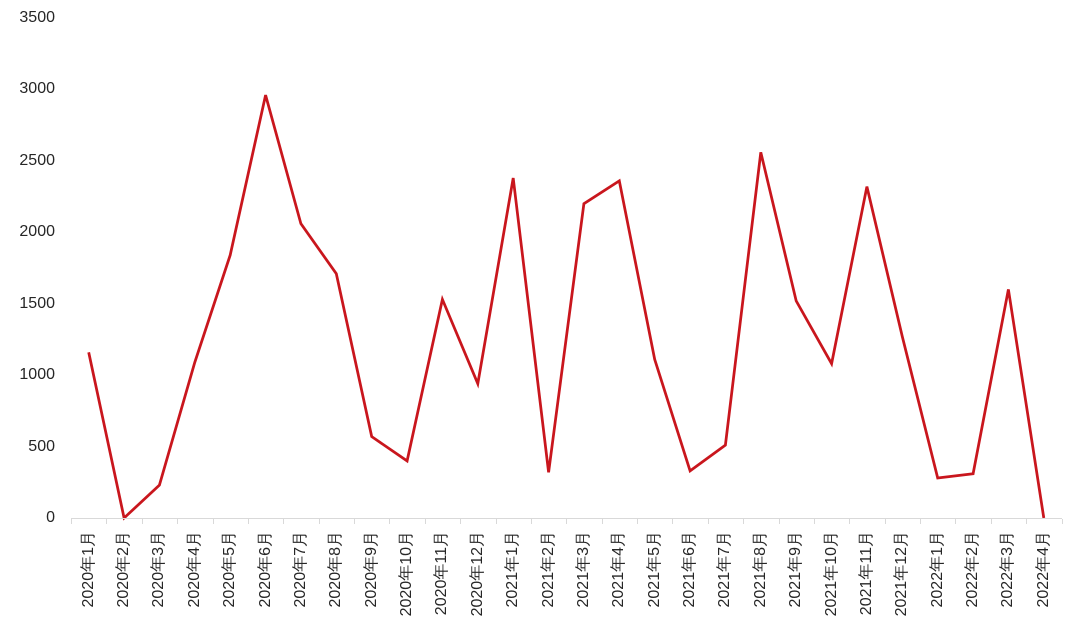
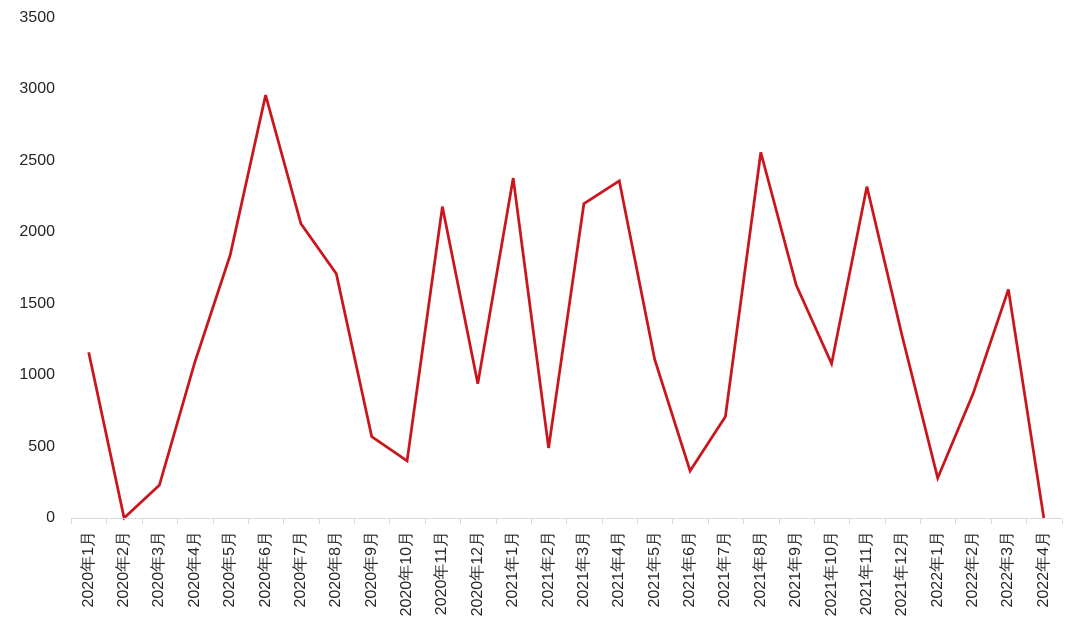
2020年11月: 1530 -> 2180
2021年2月: 320 -> 490
2021年7月: 510 -> 710
2021年9月: 1520 -> 1630
2022年2月: 310 -> 870
